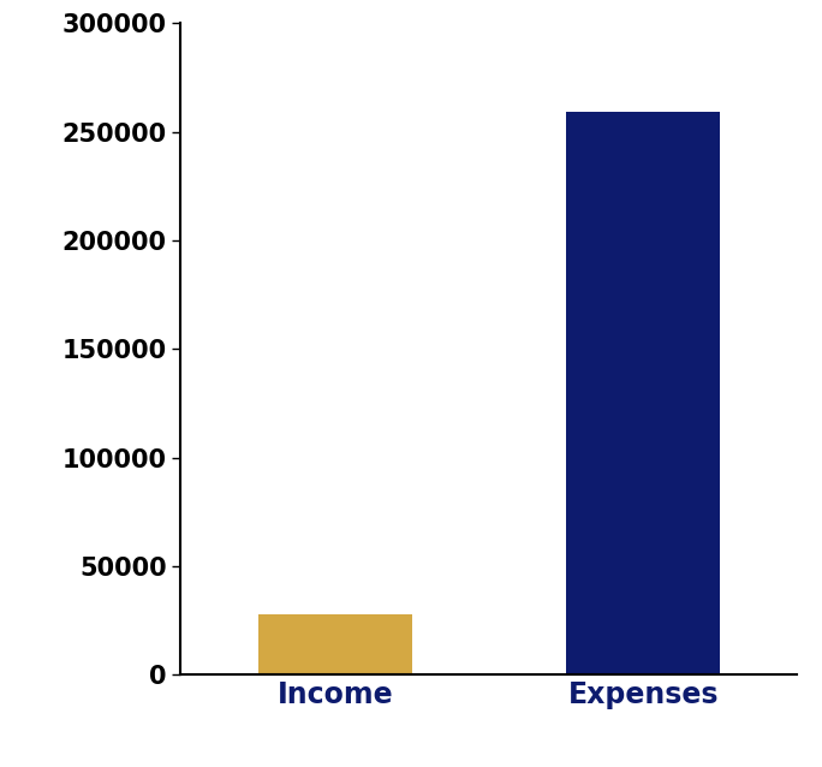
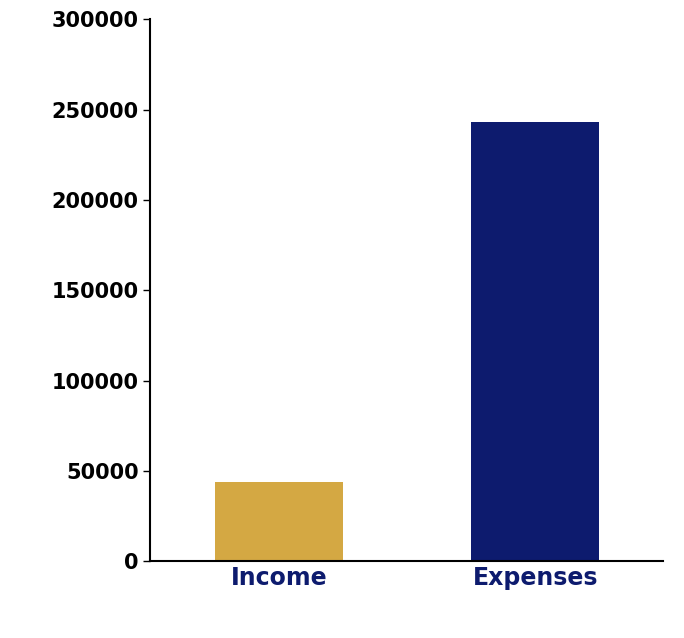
Income: 28000 -> 44000
Expenses: 259000 -> 243000
